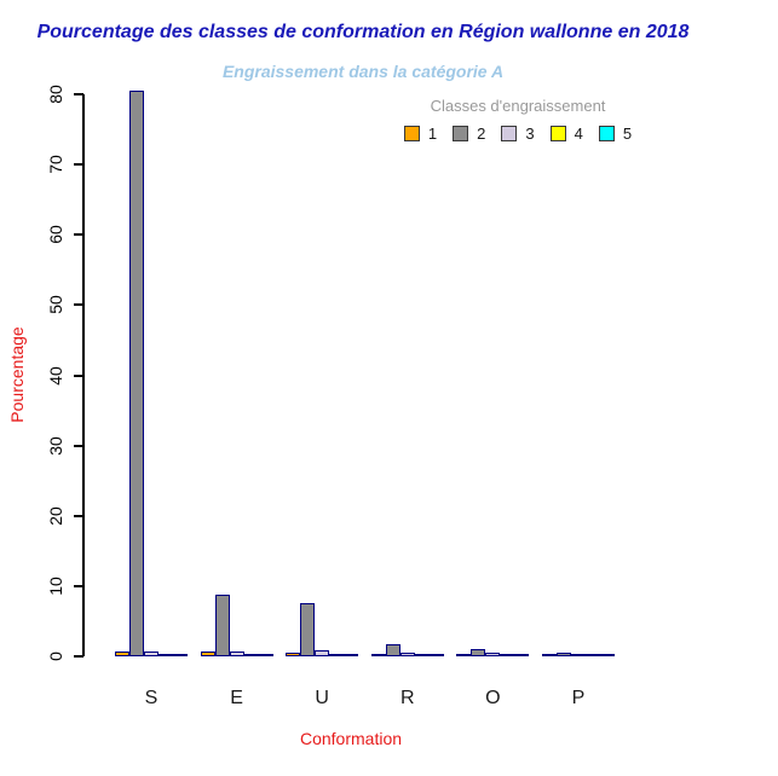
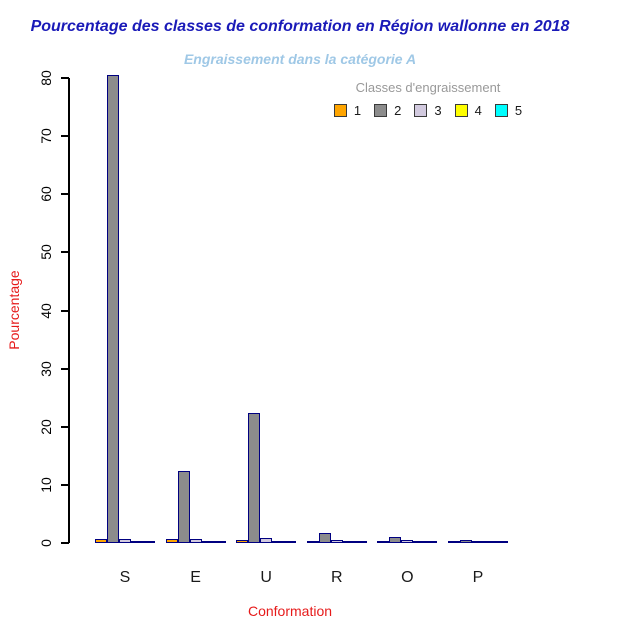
2/E: 8 -> 12
2/U: 7 -> 22
